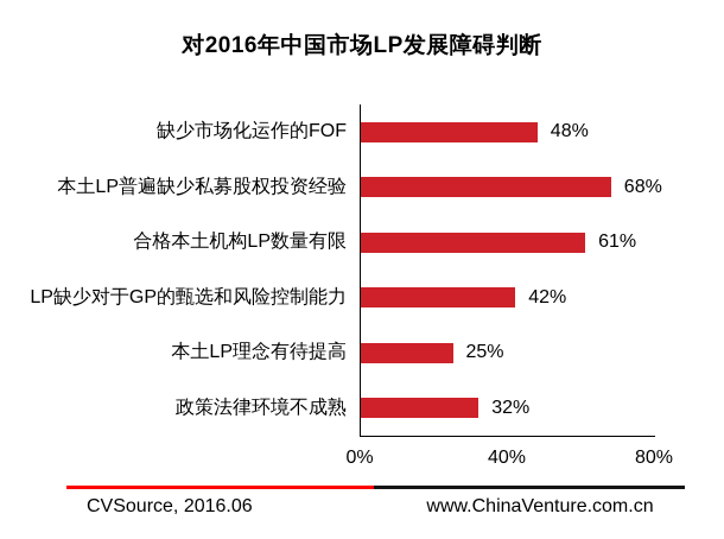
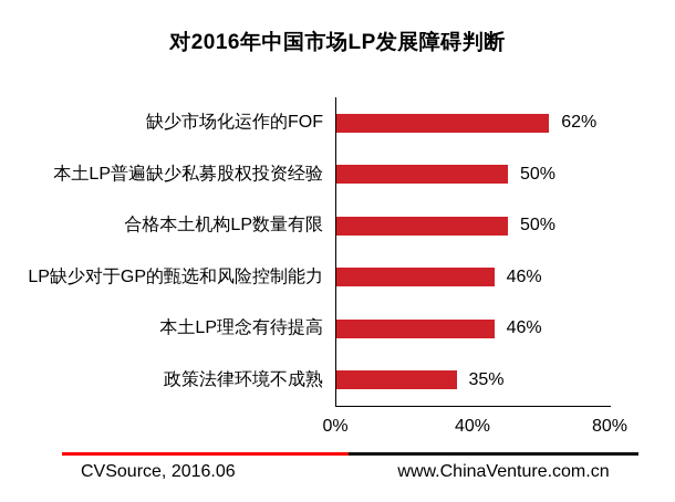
缺少市场化运作的FOF: 48% -> 62%
本土LP普遍缺少私募股权投资经验: 68% -> 50%
合格本土机构LP数量有限: 61% -> 50%
LP缺少对于GP的甄选和风险控制能力: 42% -> 46%
本土LP理念有待提高: 25% -> 46%
政策法律环境不成熟: 32% -> 35%
